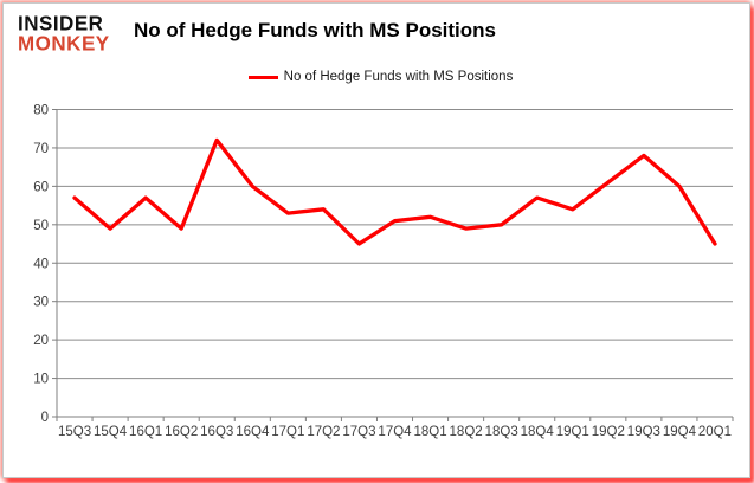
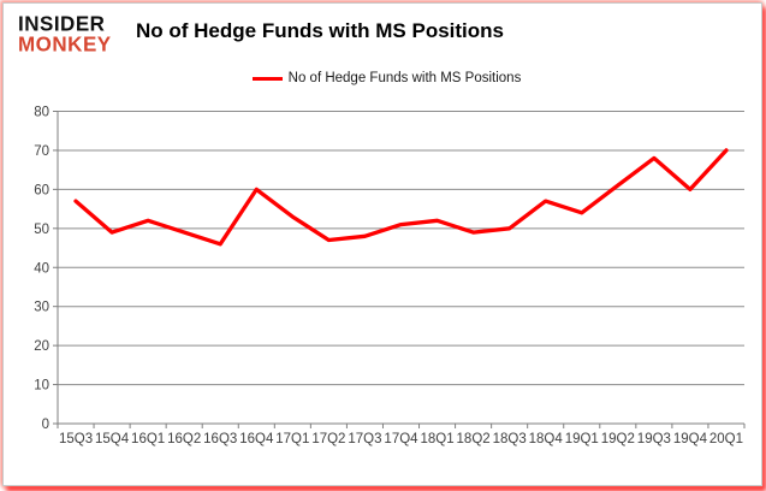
16Q1: 57 -> 52
16Q3: 72 -> 46
17Q2: 54 -> 47
17Q3: 45 -> 48
20Q1: 45 -> 70
